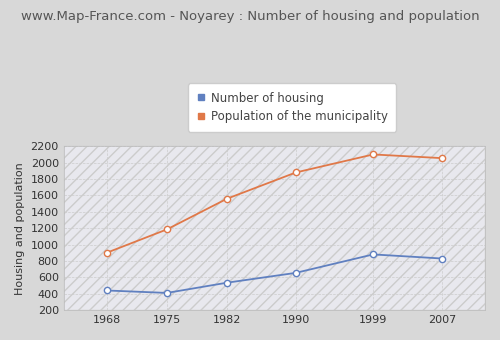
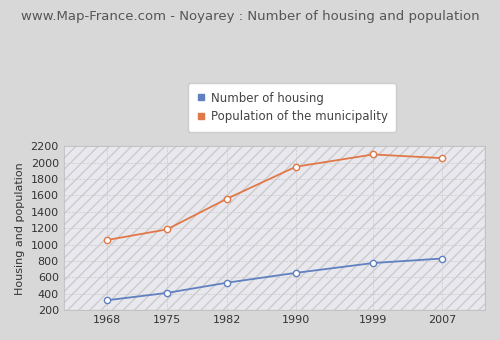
Number of housing/1968: 440 -> 320
Population of the municipality/1968: 900 -> 1060
Population of the municipality/1990: 1880 -> 1950
Number of housing/1999: 880 -> 780
